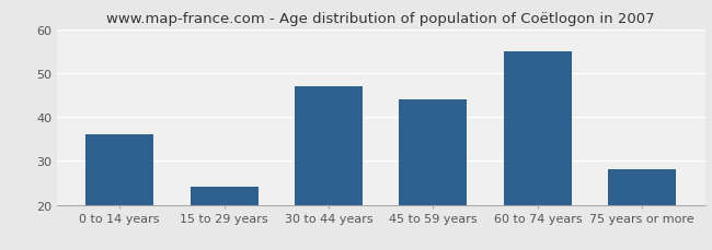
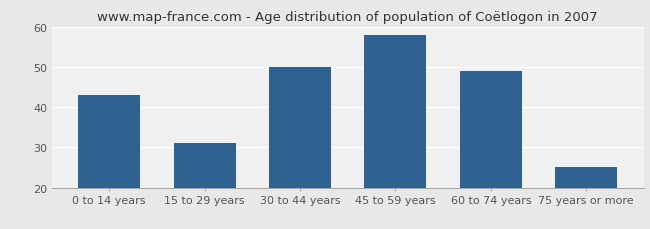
0 to 14 years: 36 -> 43
15 to 29 years: 24 -> 31
30 to 44 years: 47 -> 50
45 to 59 years: 44 -> 58
60 to 74 years: 55 -> 49
75 years or more: 28 -> 25
